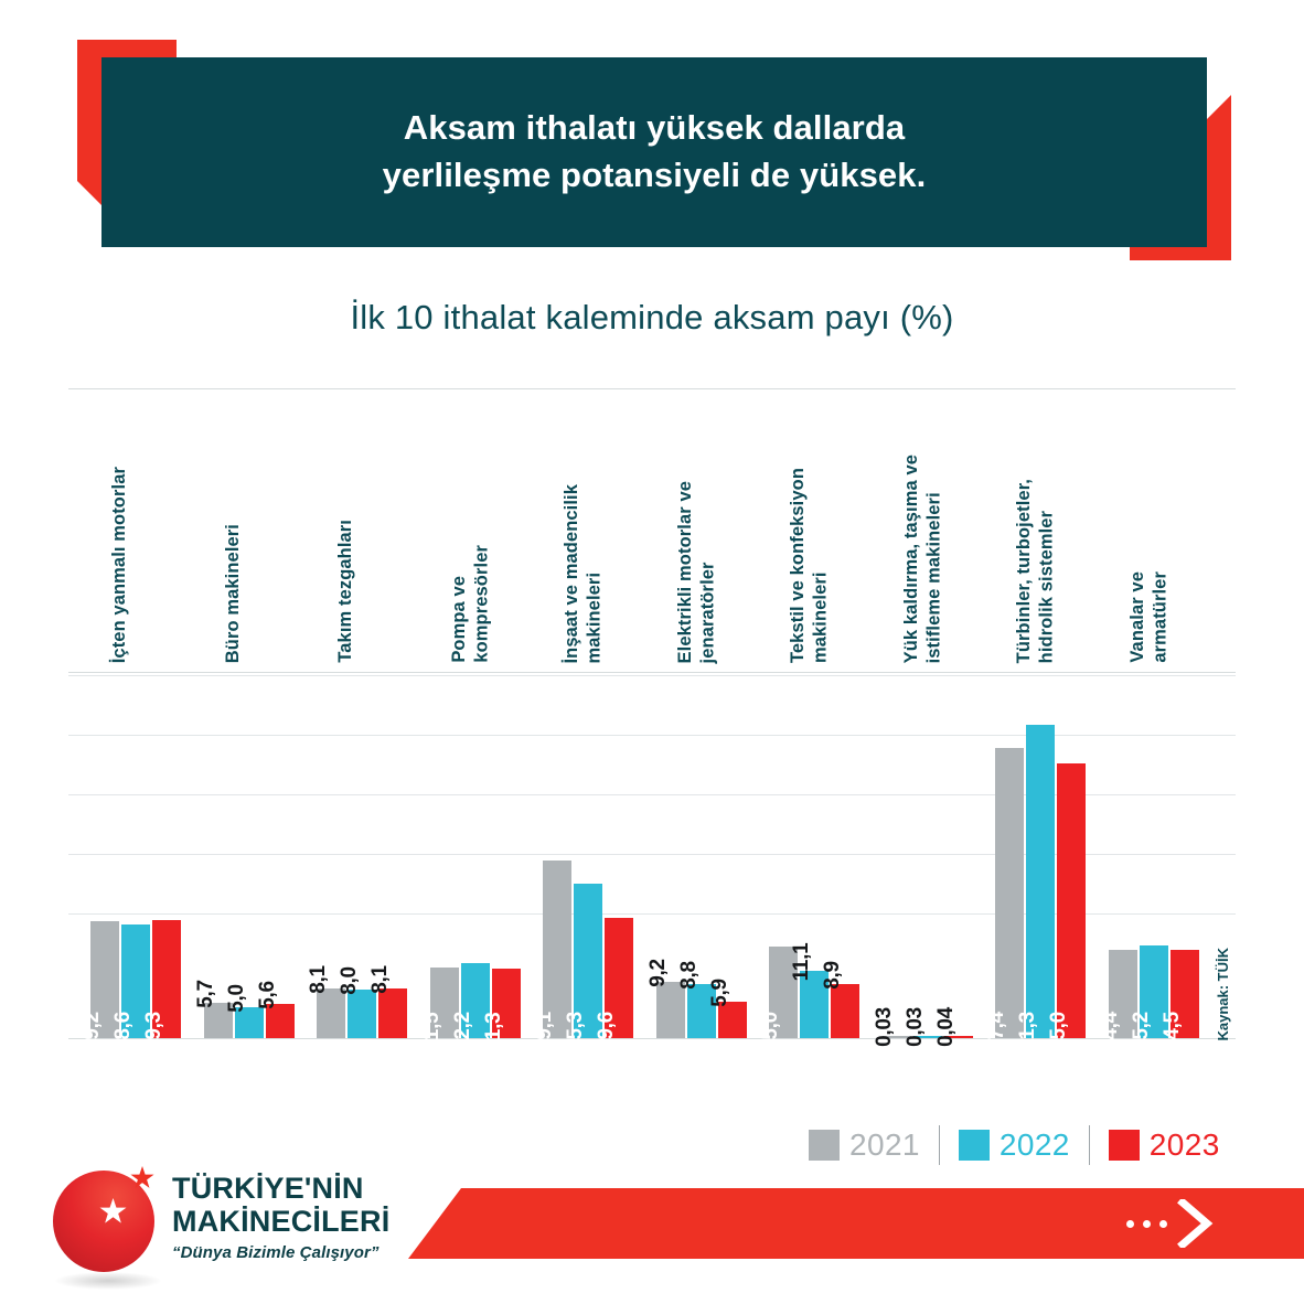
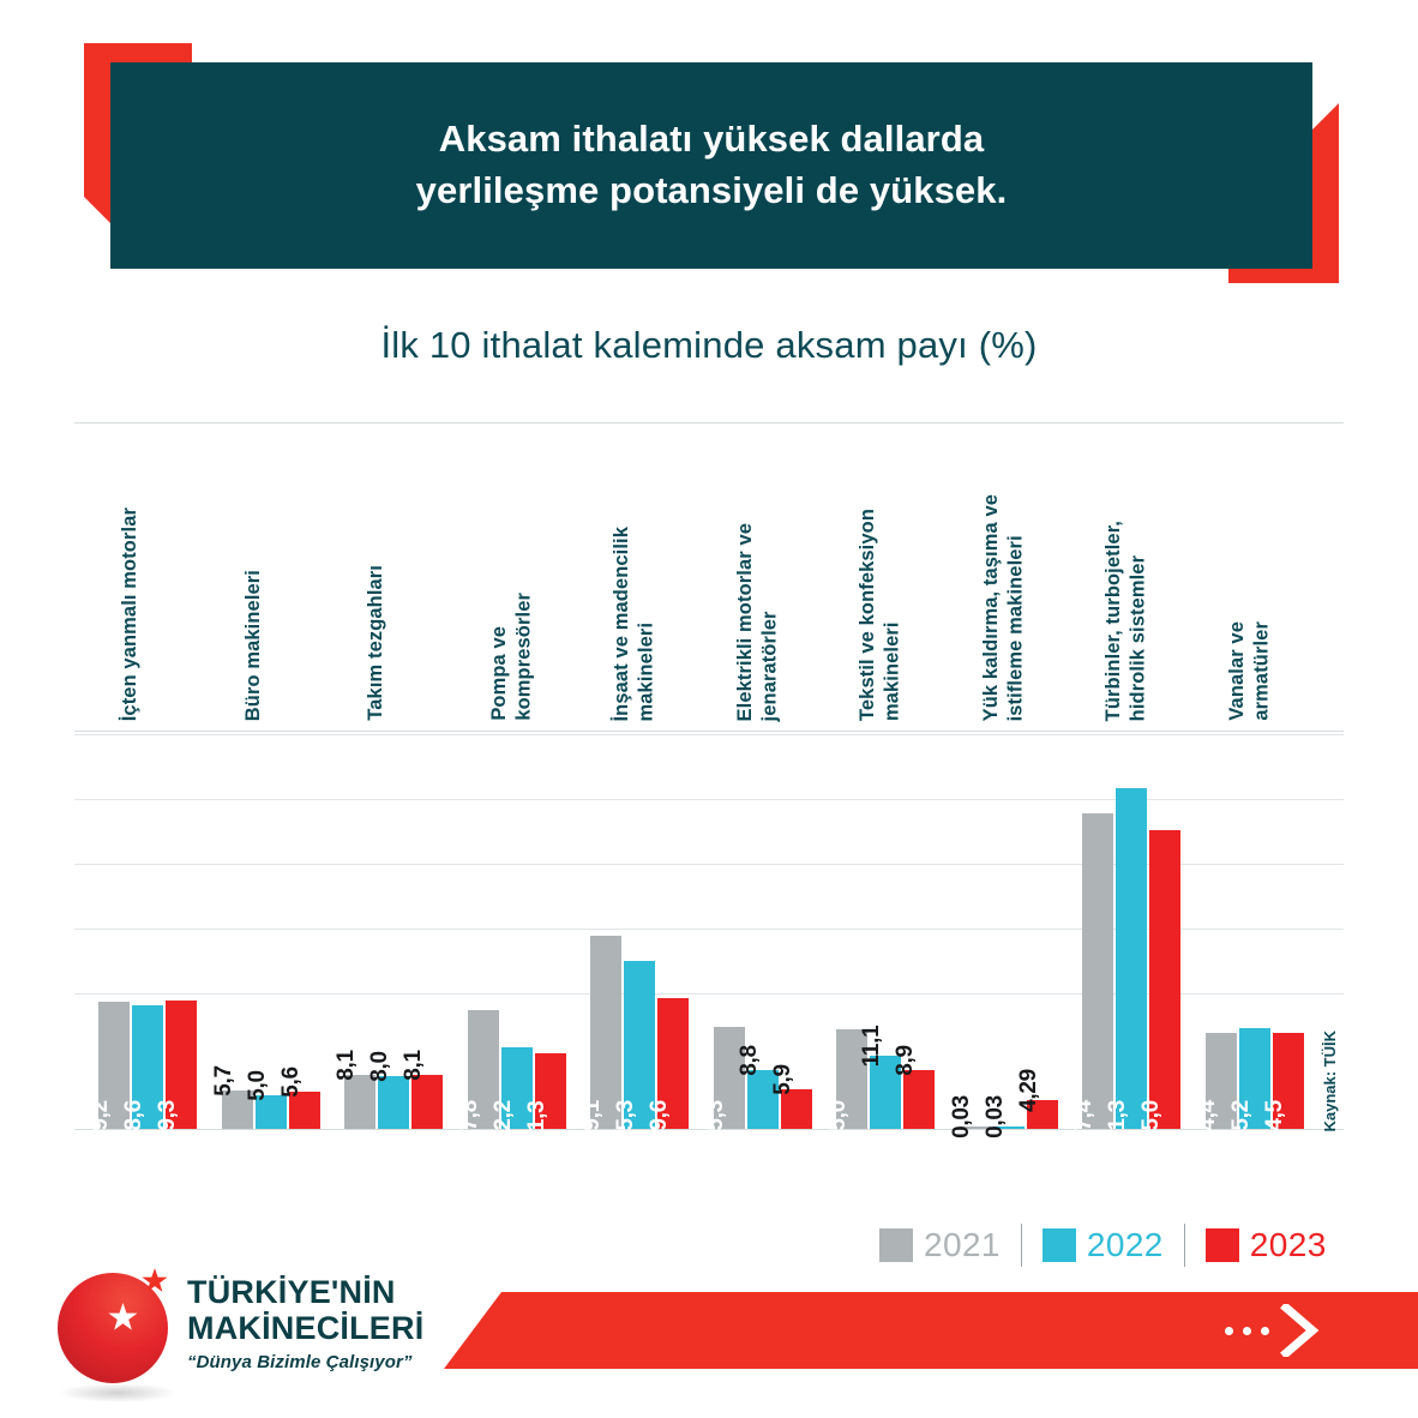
2021/Pompa ve kompresörler: 11,5 -> 17,8
2021/Elektrikli motorlar ve jenaratörler: 9,2 -> 15,3
2023/Yük kaldırma, taşıma ve istifleme makineleri: 0,04 -> 4,29
